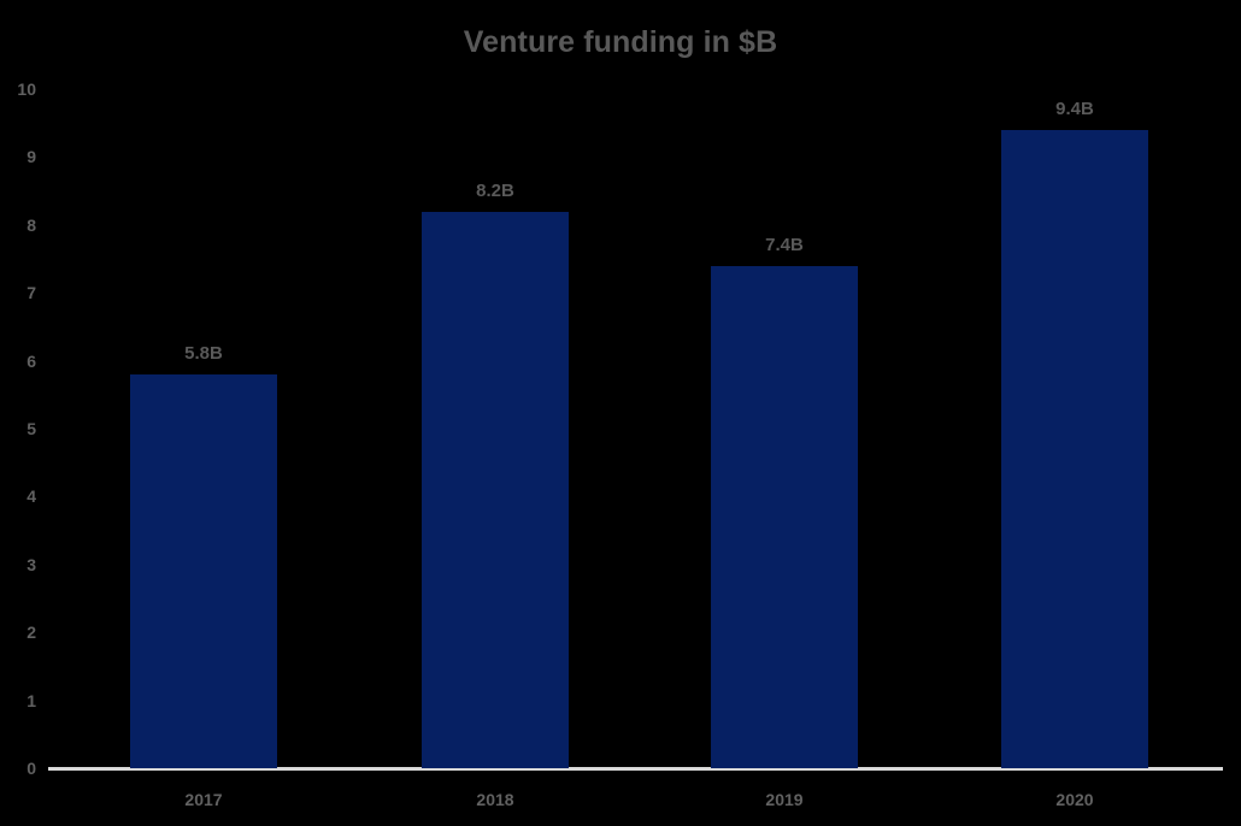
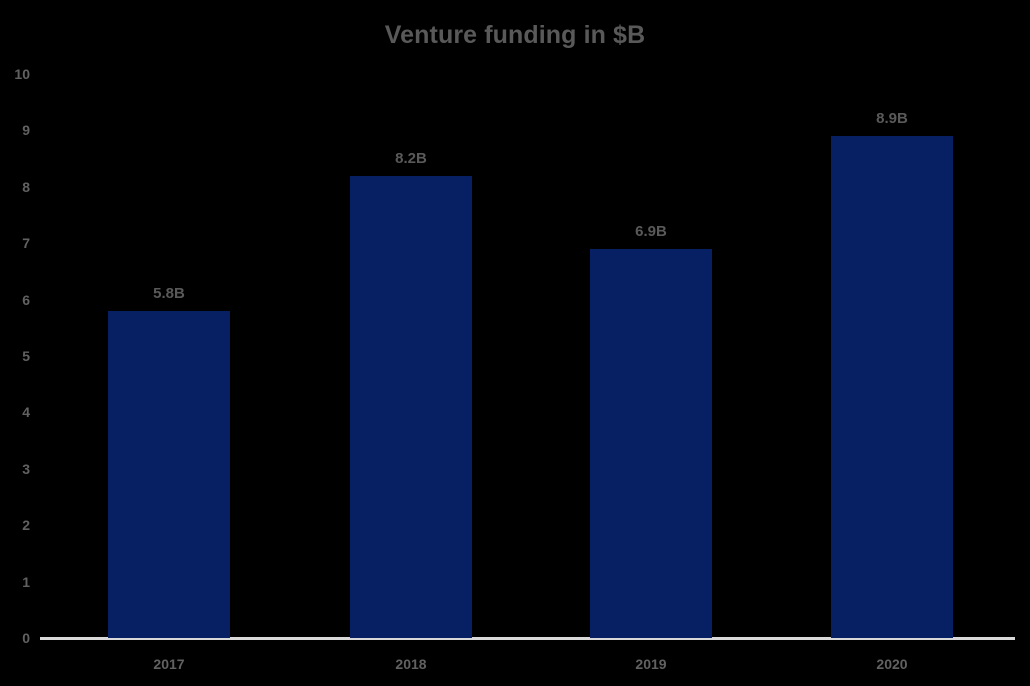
2019: 7.4B -> 6.9B
2020: 9.4B -> 8.9B
